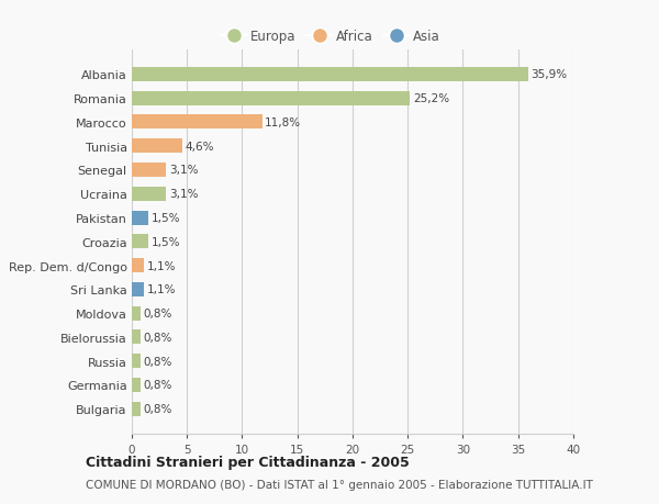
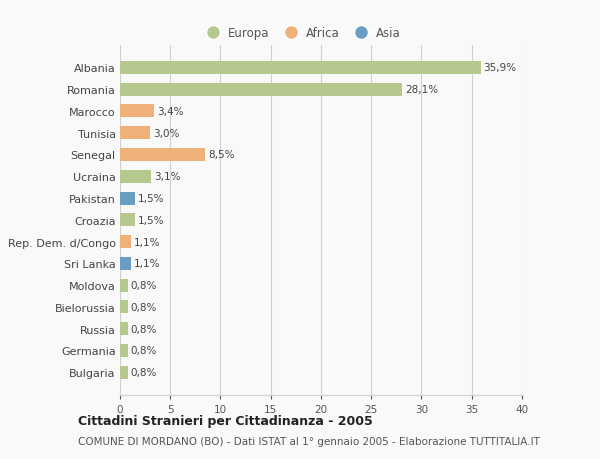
Romania: 25,2% -> 28,1%
Marocco: 11,8% -> 3,4%
Tunisia: 4,6% -> 3,0%
Senegal: 3,1% -> 8,5%
